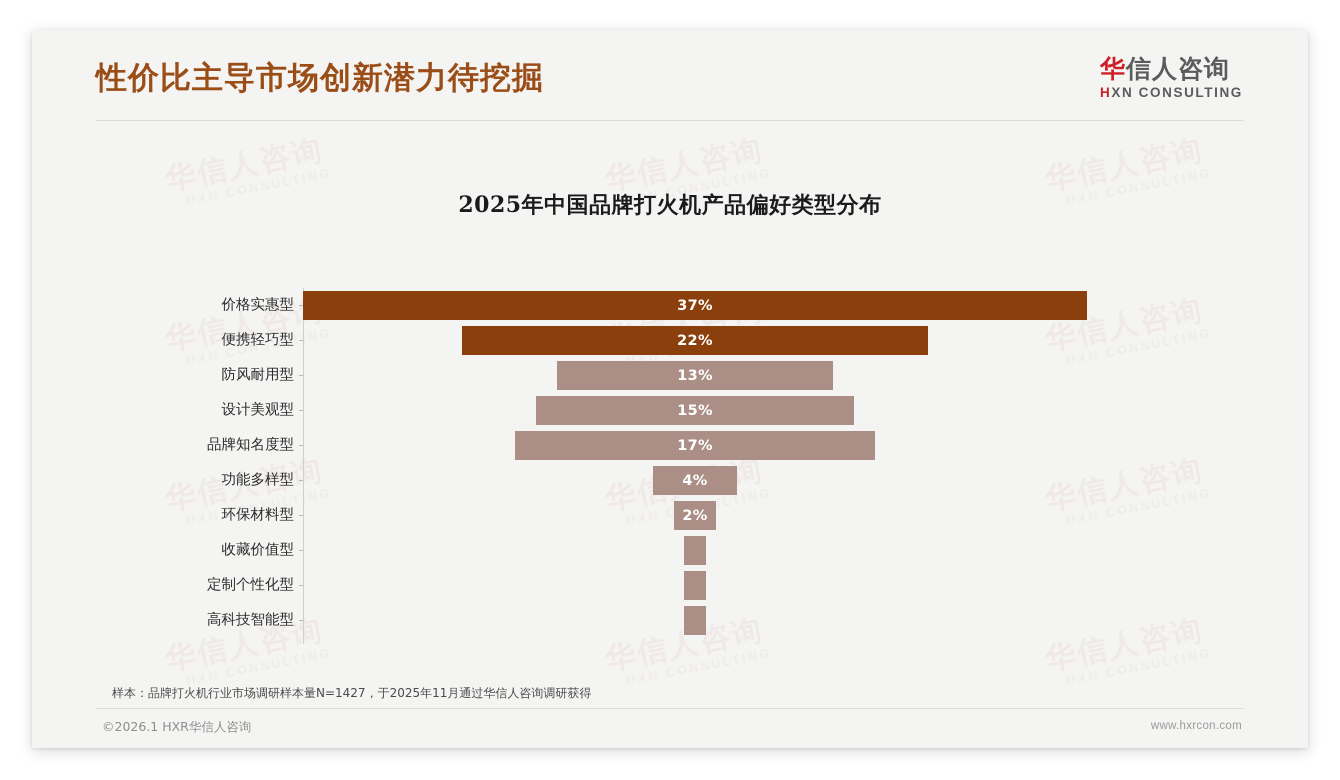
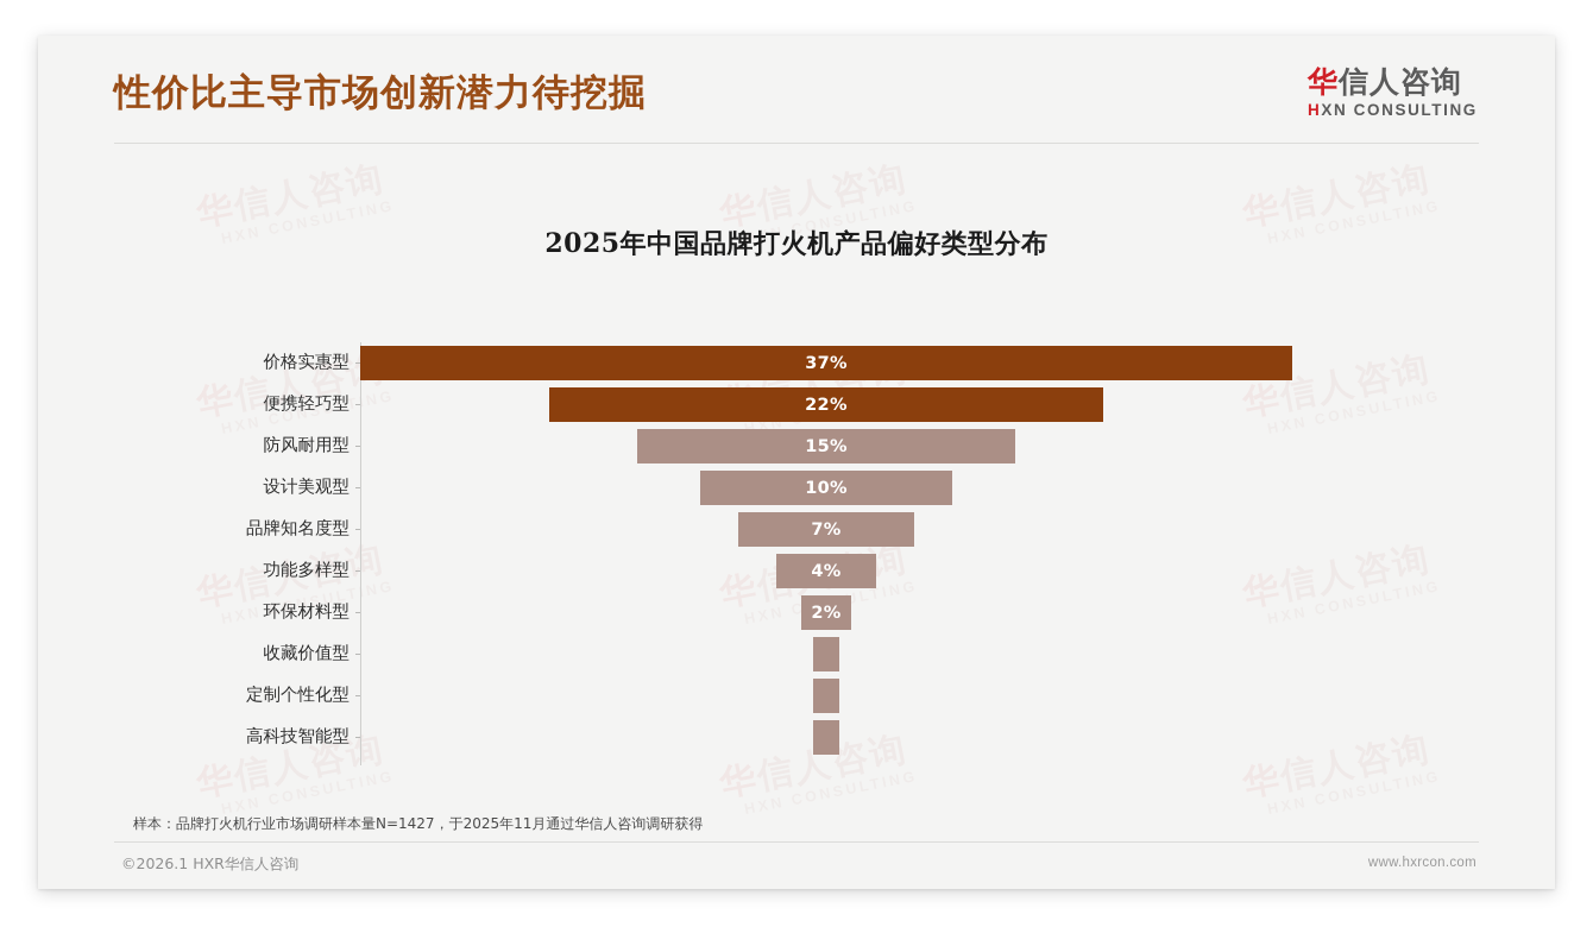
防风耐用型: 13% -> 15%
设计美观型: 15% -> 10%
品牌知名度型: 17% -> 7%
